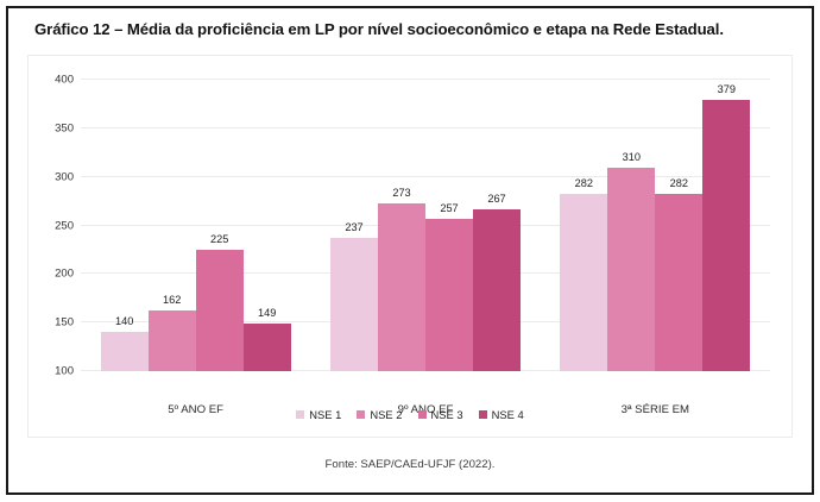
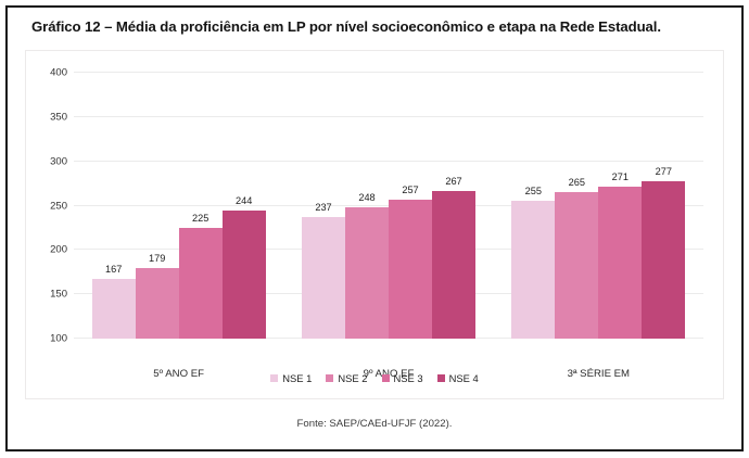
NSE 1/5º ANO EF: 140 -> 167
NSE 2/5º ANO EF: 162 -> 179
NSE 4/5º ANO EF: 149 -> 244
NSE 2/9º ANO EF: 273 -> 248
NSE 1/3ª SÉRIE EM: 282 -> 255
NSE 2/3ª SÉRIE EM: 310 -> 265
NSE 3/3ª SÉRIE EM: 282 -> 271
NSE 4/3ª SÉRIE EM: 379 -> 277
